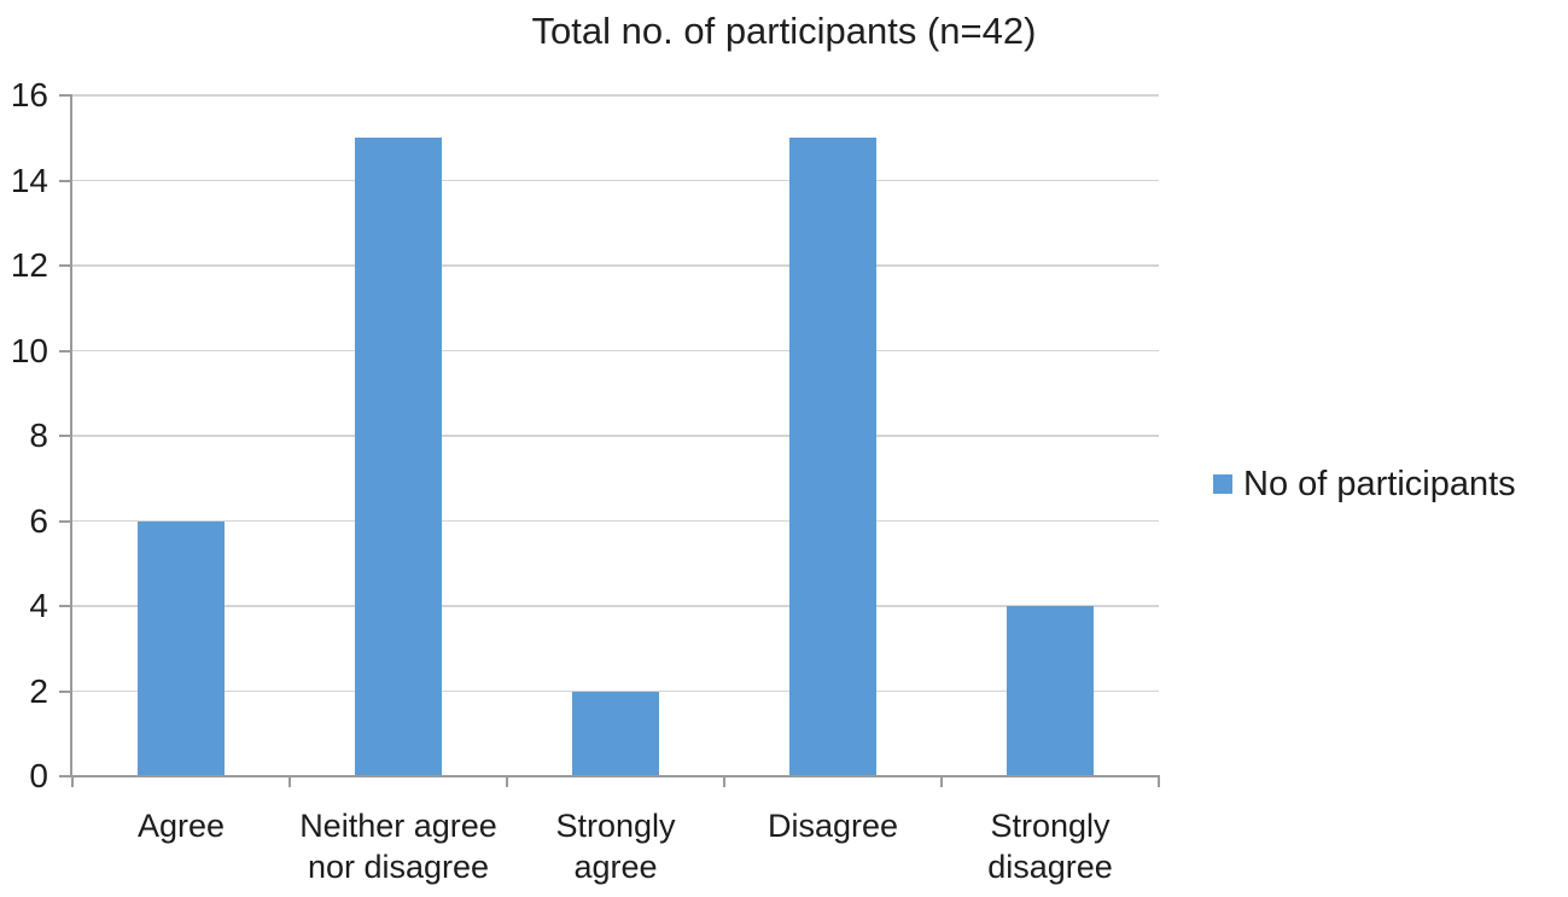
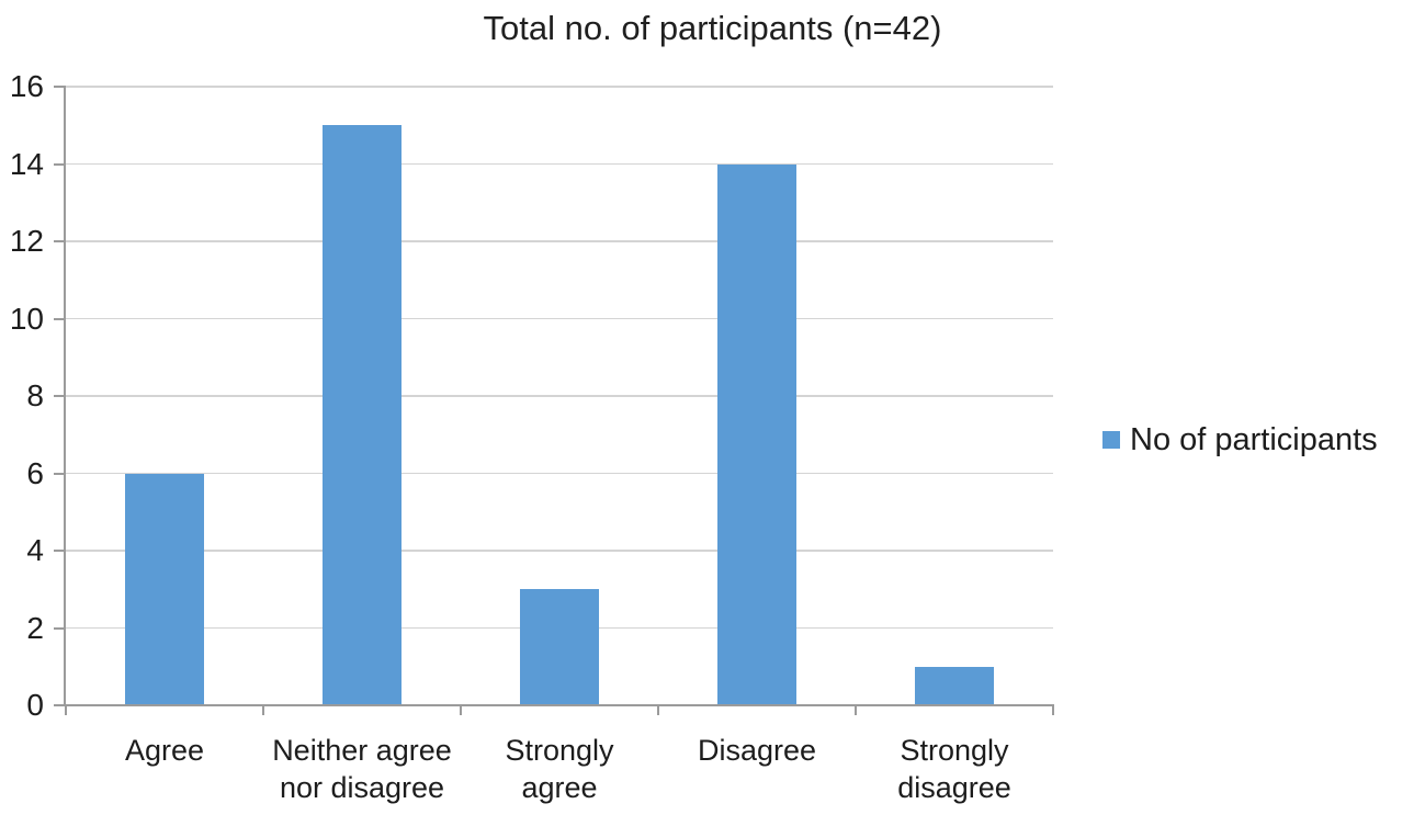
Strongly agree: 2 -> 3
Disagree: 15 -> 14
Strongly disagree: 4 -> 1
